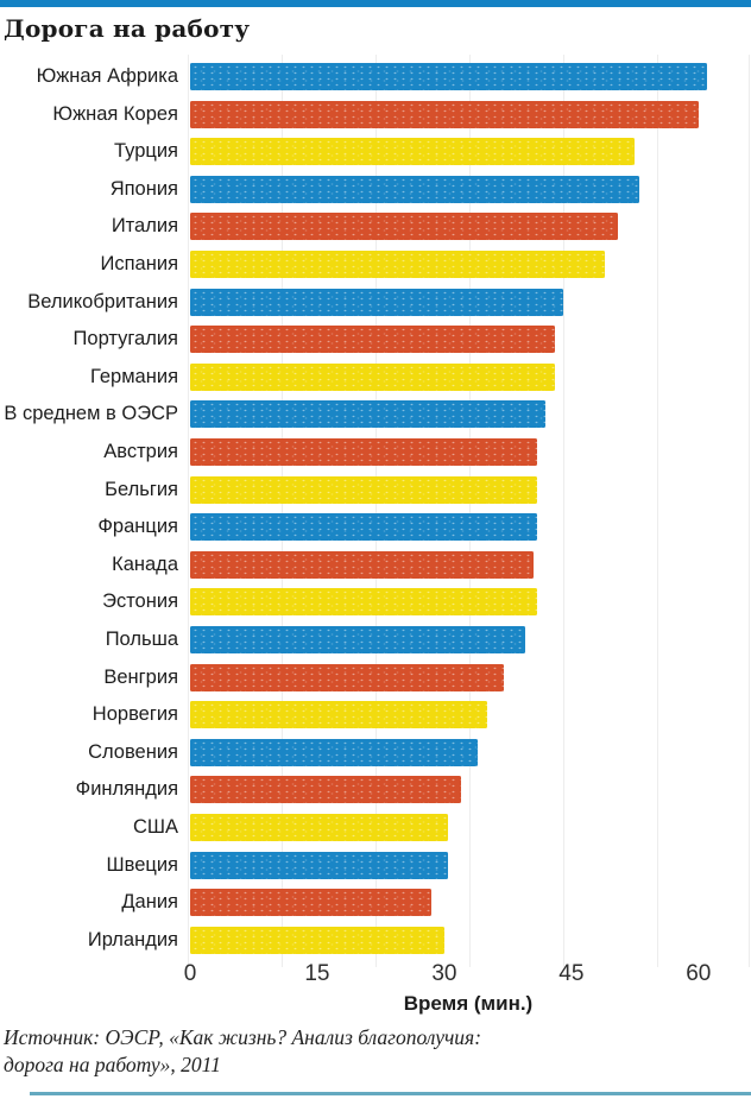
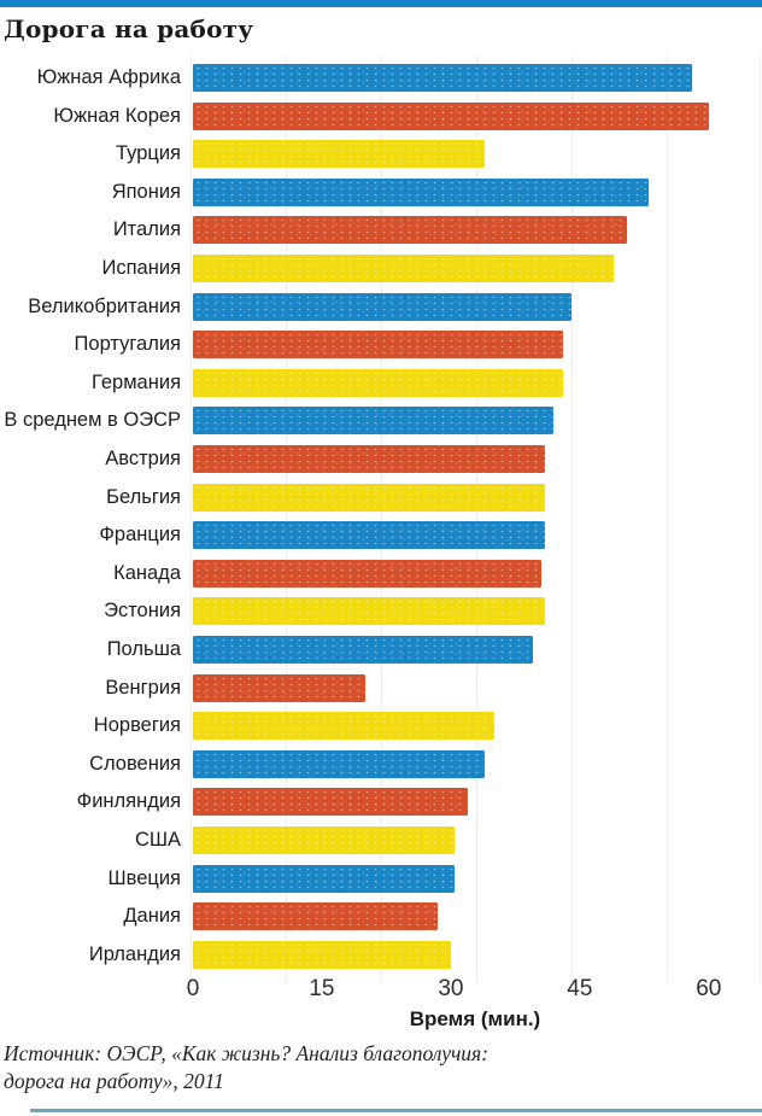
Южная Африка: 61 -> 58
Турция: 52 -> 34
Венгрия: 37 -> 20
